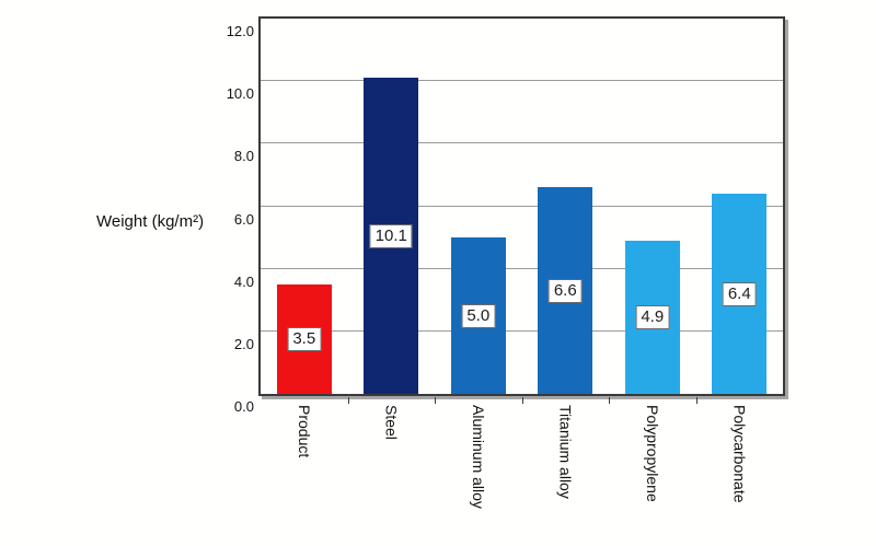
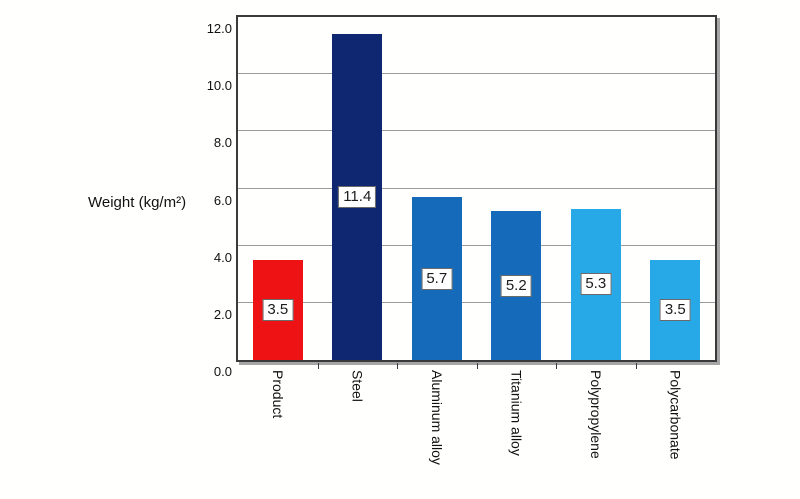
Steel: 10.1 -> 11.4
Aluminum alloy: 5.0 -> 5.7
Titanium alloy: 6.6 -> 5.2
Polypropylene: 4.9 -> 5.3
Polycarbonate: 6.4 -> 3.5
